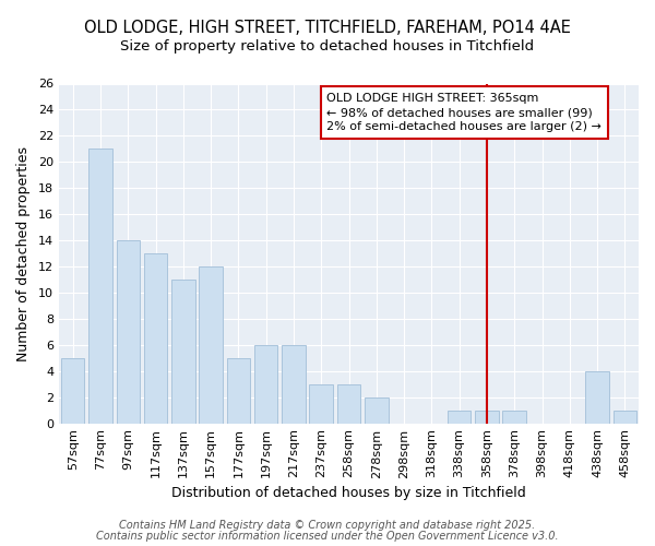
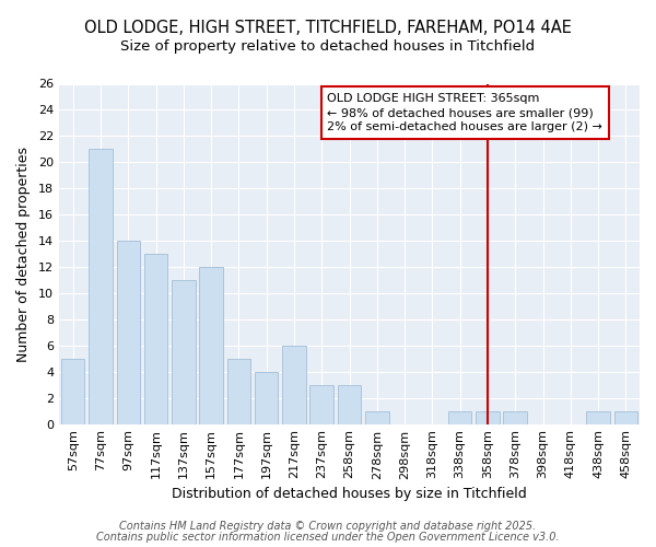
197sqm: 6 -> 4
278sqm: 2 -> 1
438sqm: 4 -> 1
